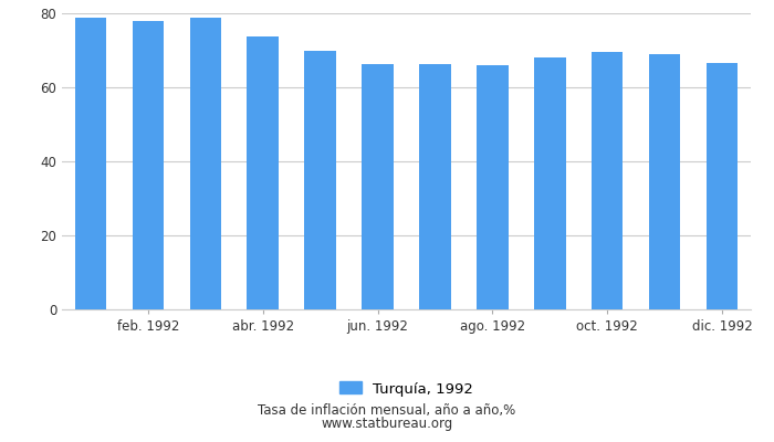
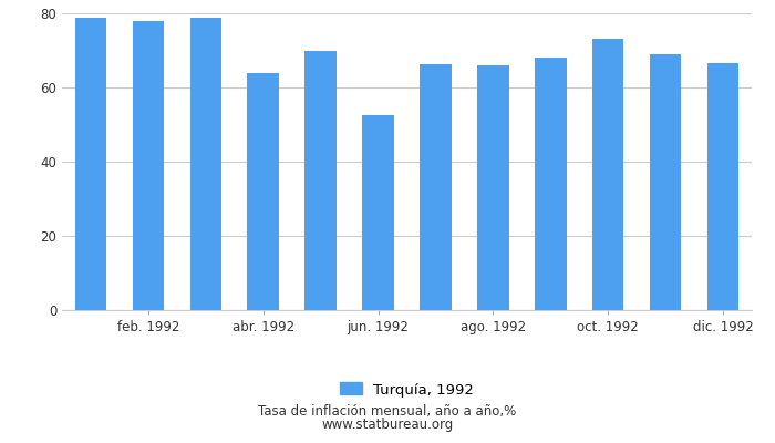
abr. 1992: 73.8 -> 64.0
jun. 1992: 66.4 -> 52.5
oct. 1992: 69.5 -> 73.0
